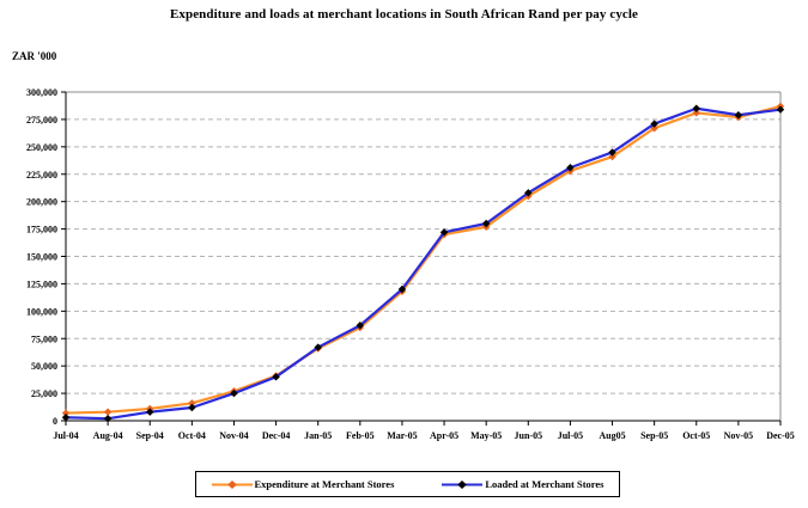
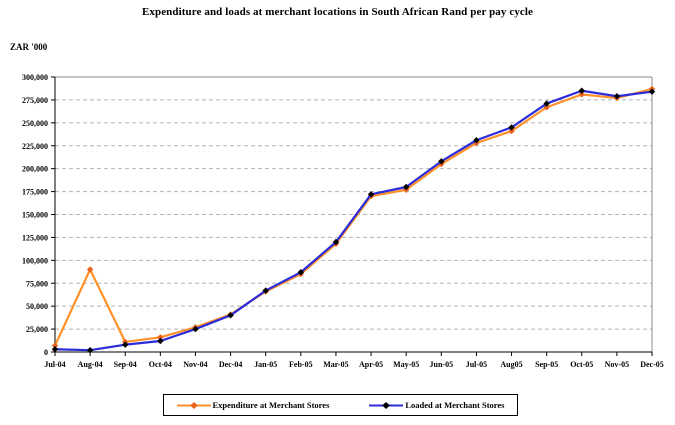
Expenditure at Merchant Stores/Aug-04: 10000 -> 90000
